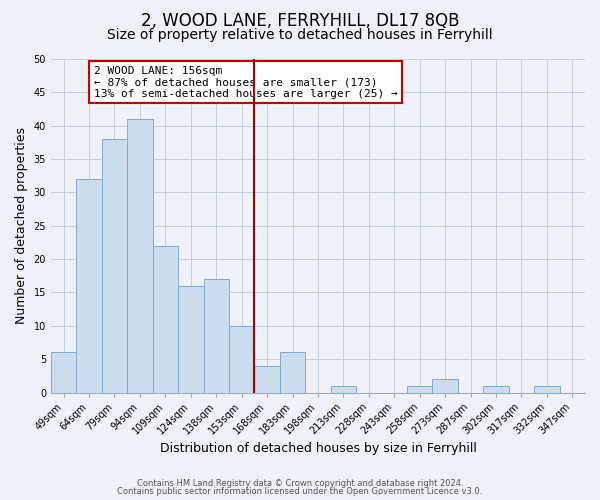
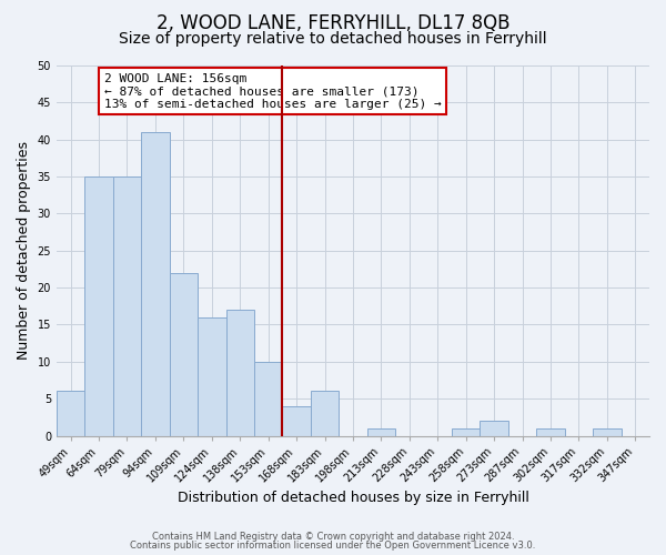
64sqm: 32 -> 35
79sqm: 38 -> 35
